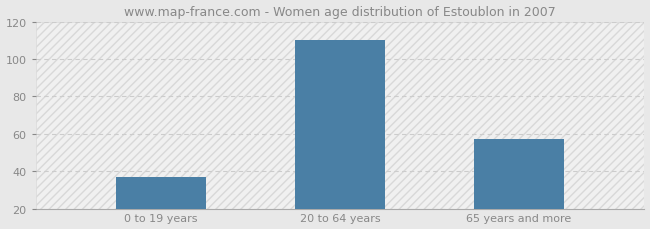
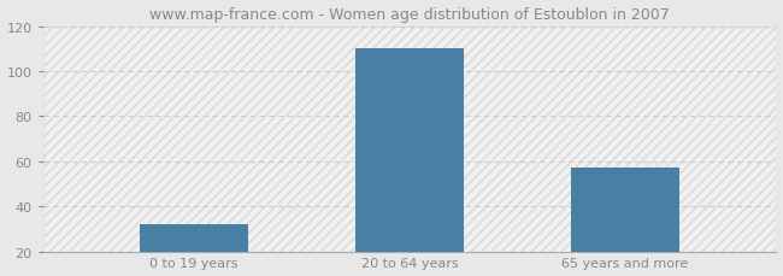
0 to 19 years: 37 -> 32
